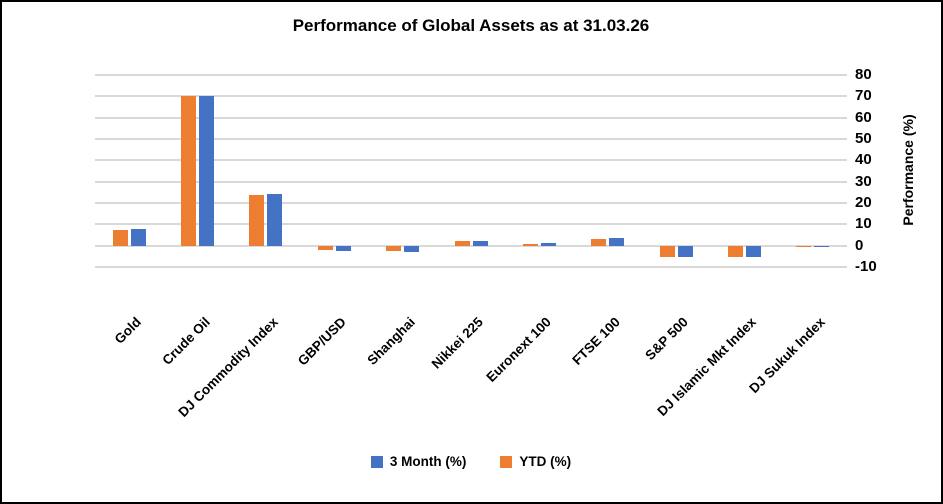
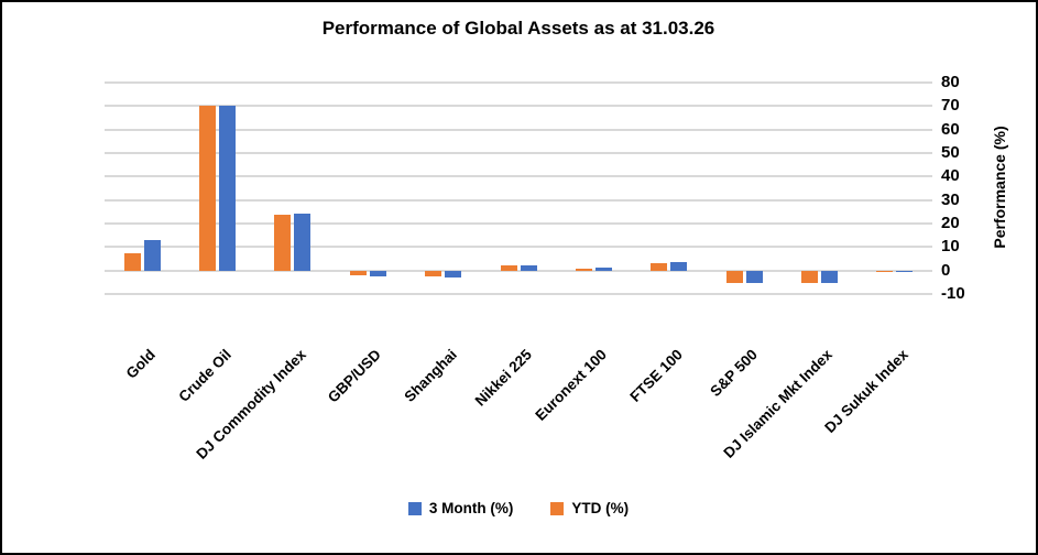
3 Month (%)/Gold: 8 -> 13
